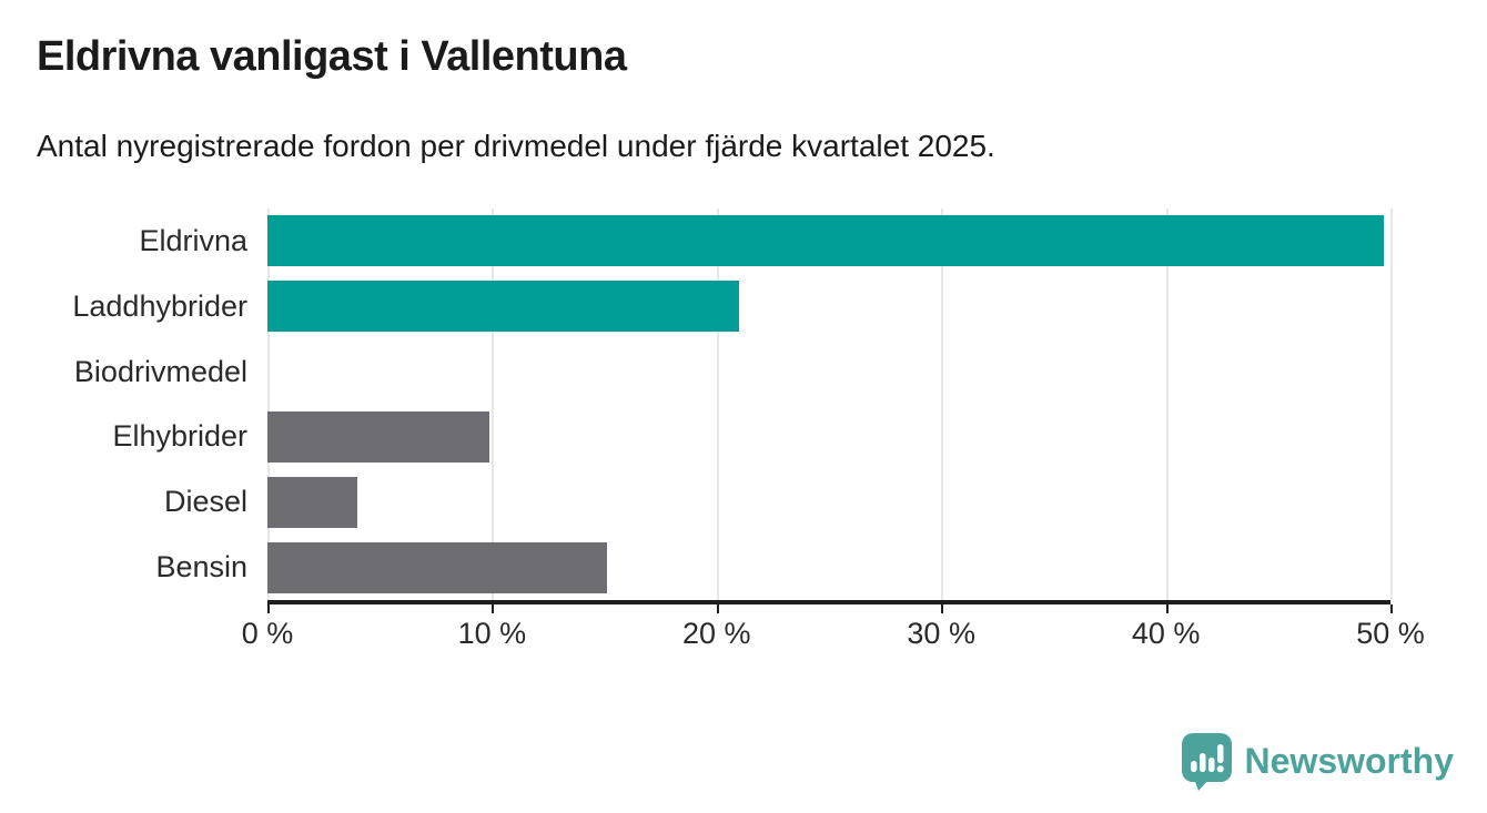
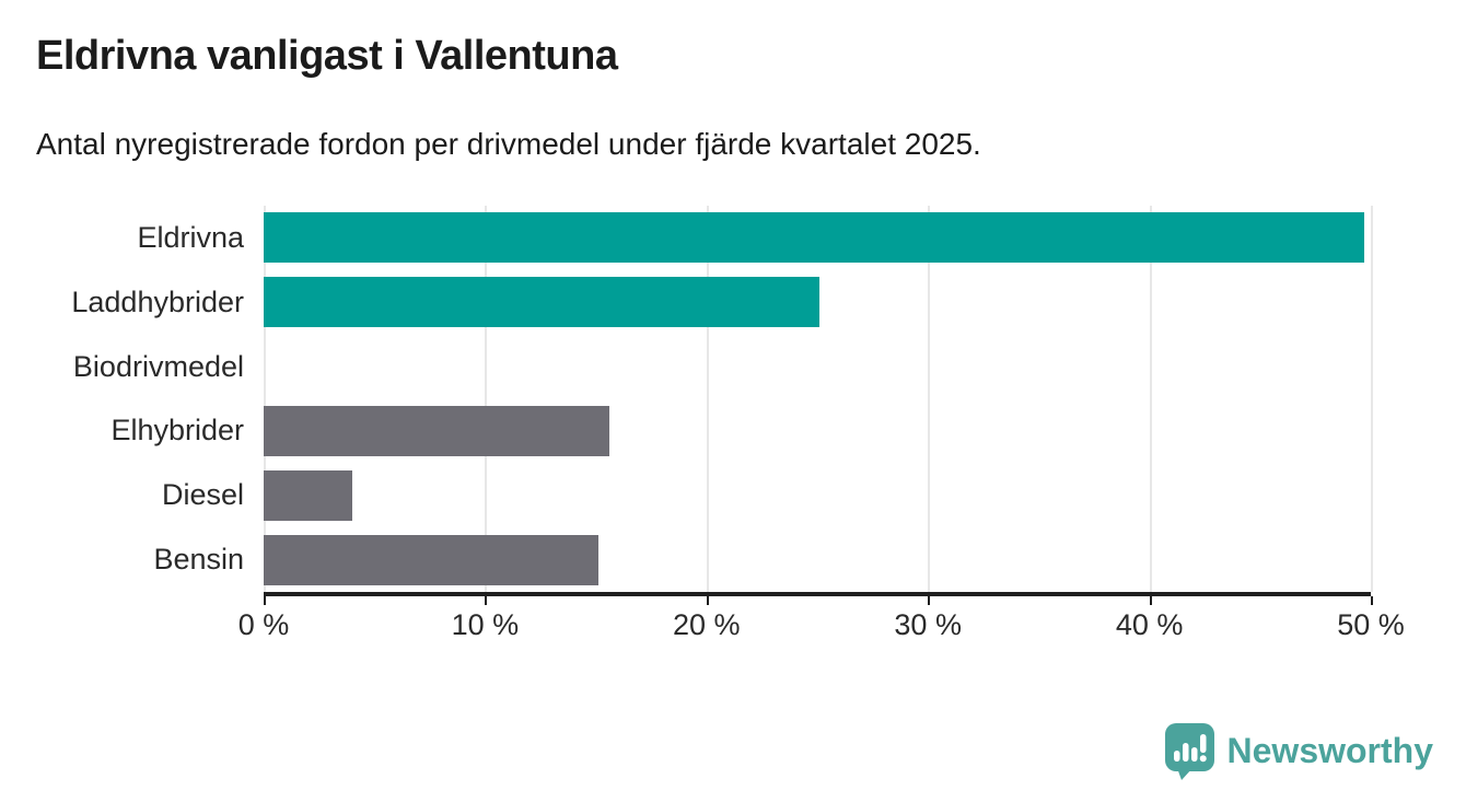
Laddhybrider: 21.0% -> 25.1%
Elhybrider: 9.9% -> 15.6%
